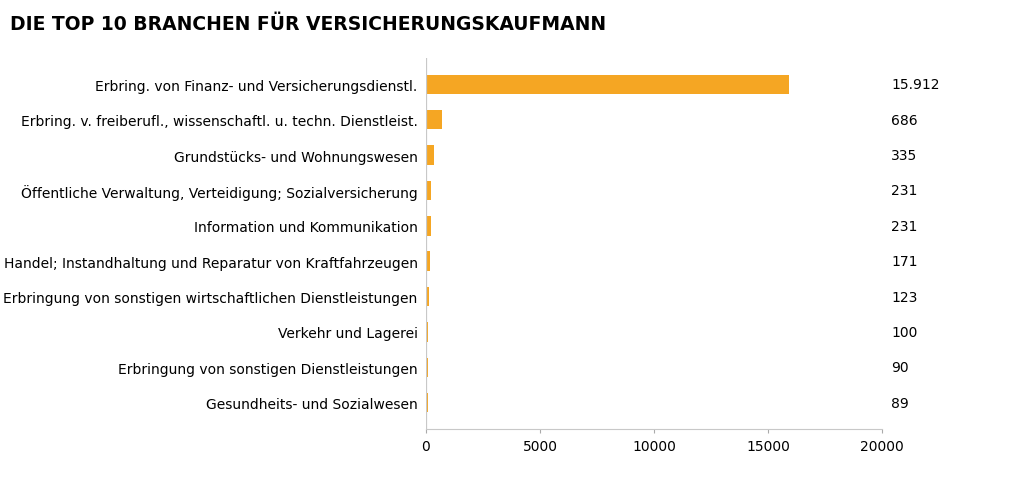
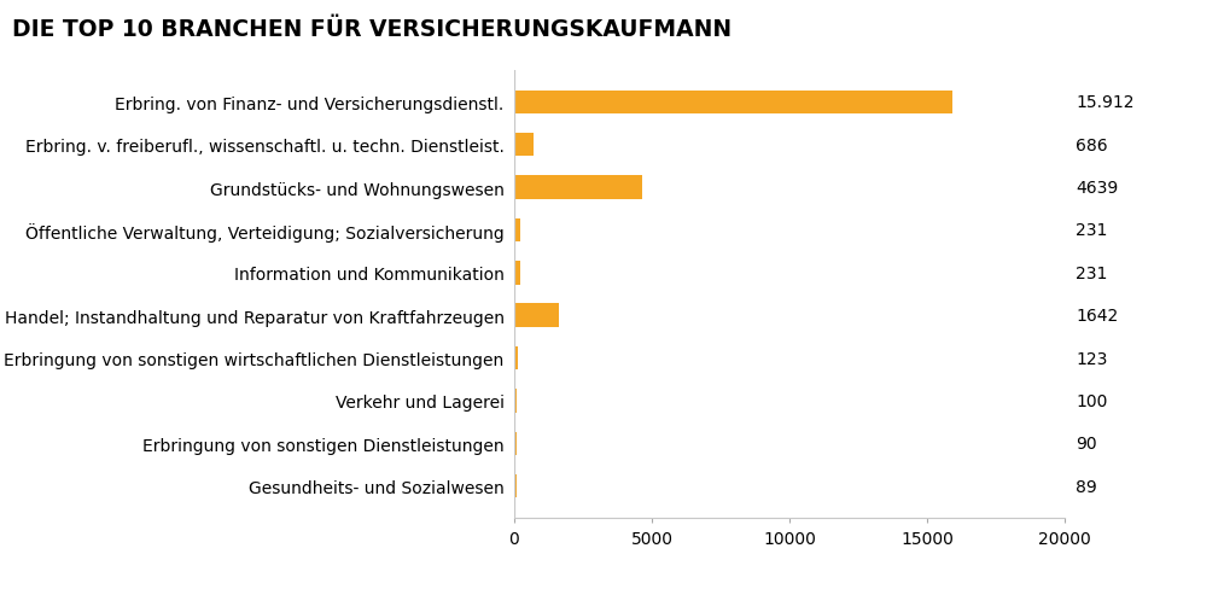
Grundstücks- und Wohnungswesen: 335 -> 4639
Handel; Instandhaltung und Reparatur von Kraftfahrzeugen: 171 -> 1642
